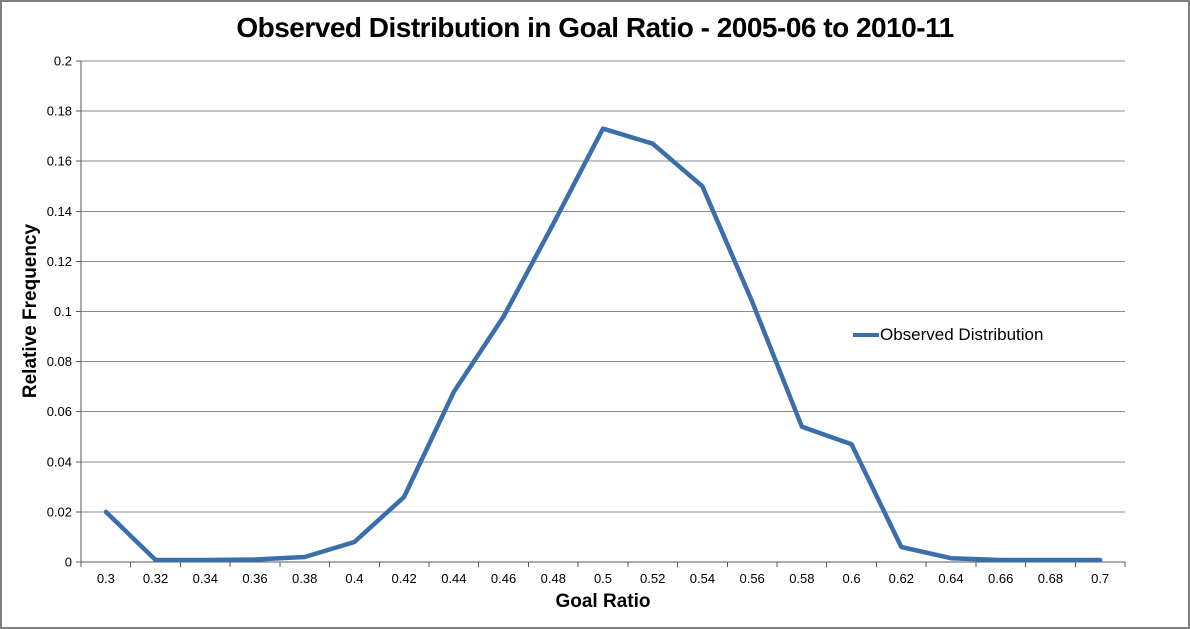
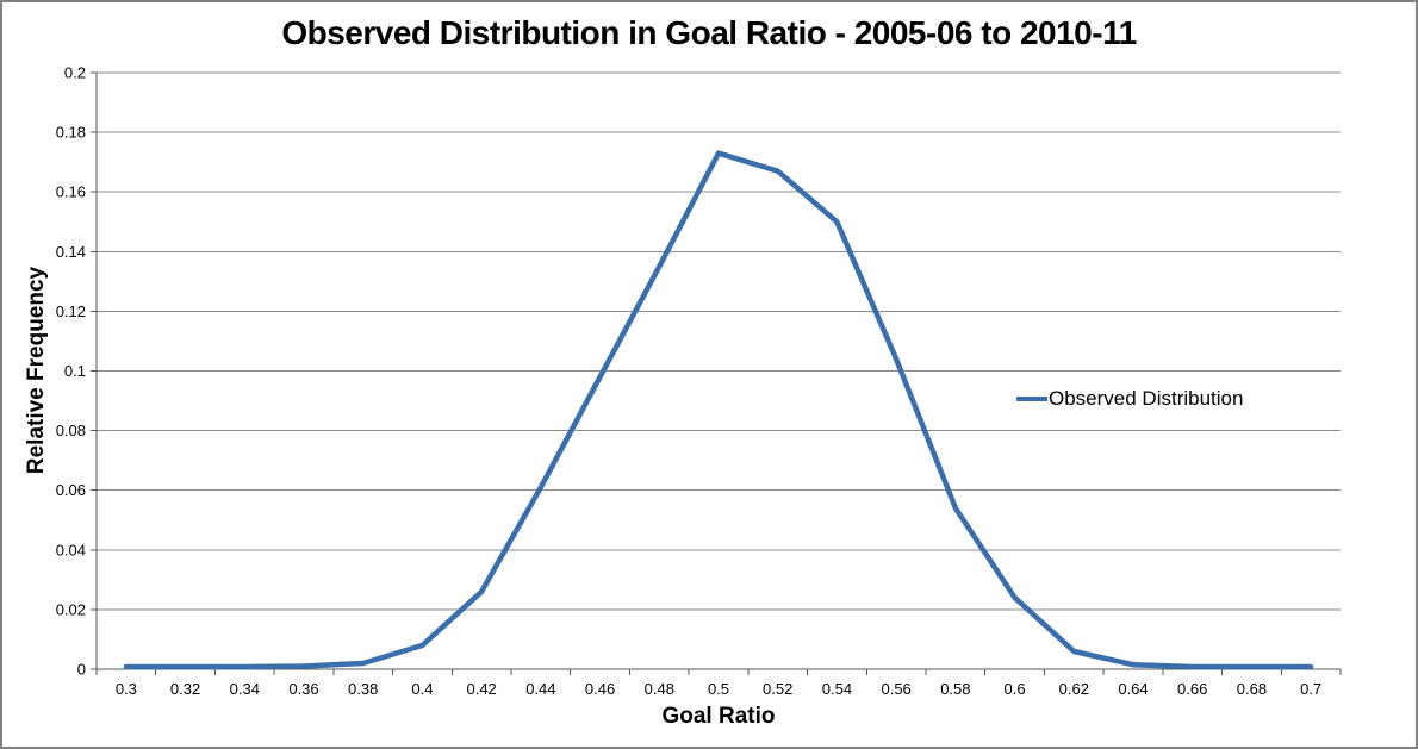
0.3: 0.020 -> 0.001
0.44: 0.068 -> 0.061
0.6: 0.047 -> 0.024
